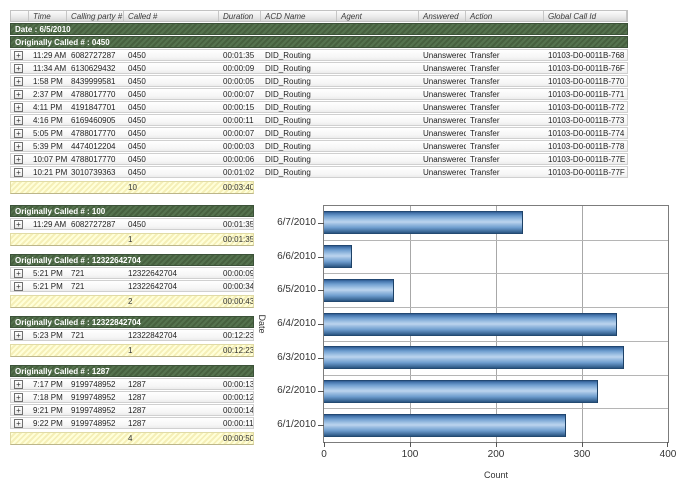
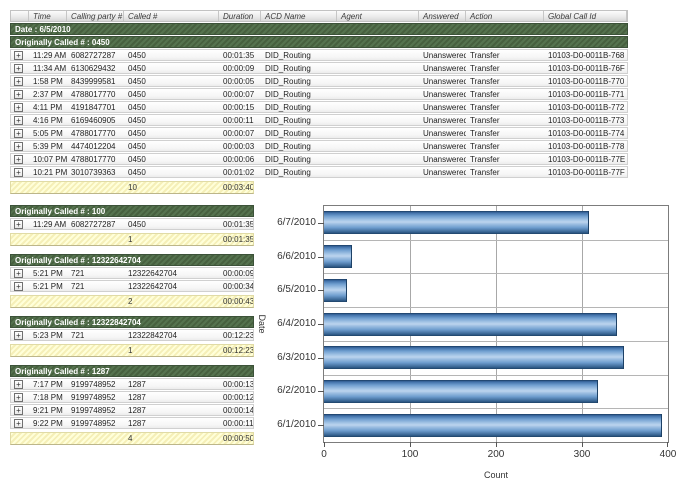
6/7/2010: 230 -> 310
6/5/2010: 80 -> 20
6/1/2010: 280 -> 390
